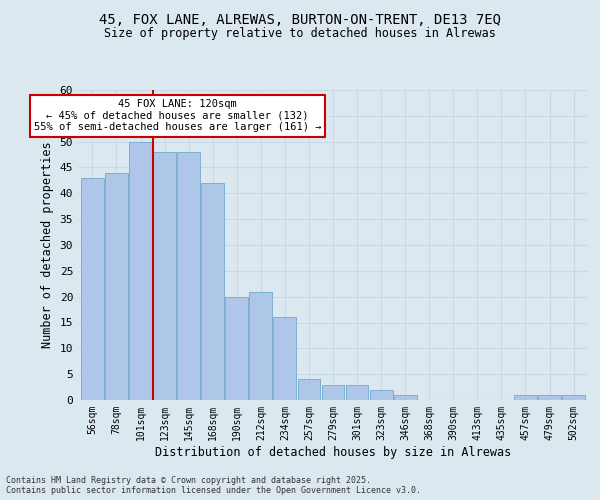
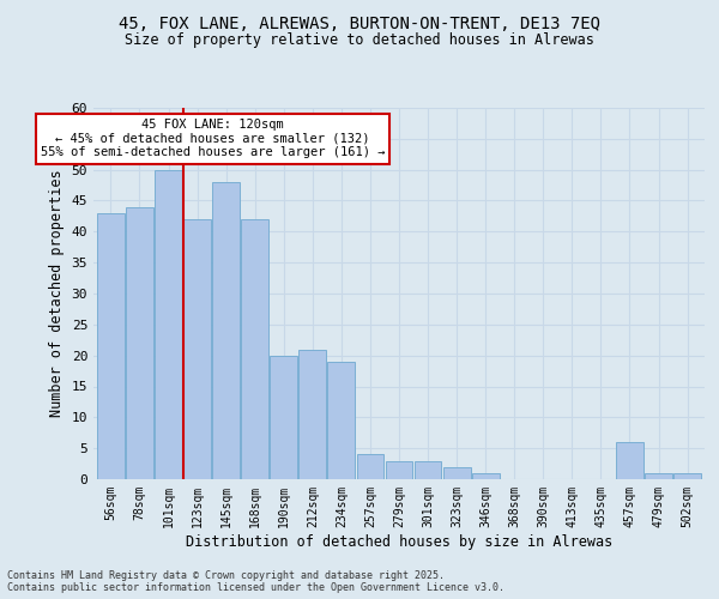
123sqm: 48 -> 42
234sqm: 16 -> 19
457sqm: 1 -> 6
